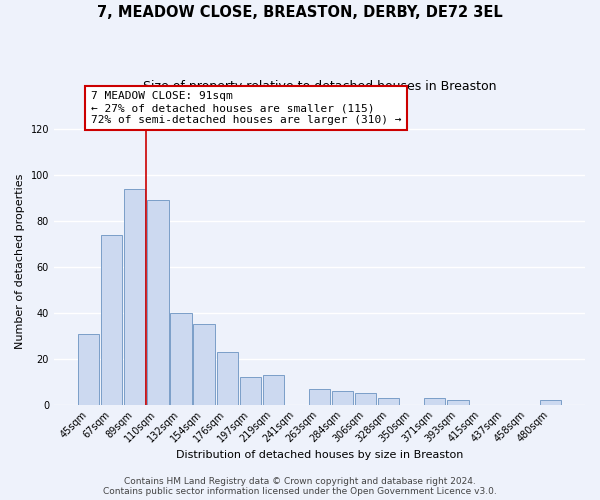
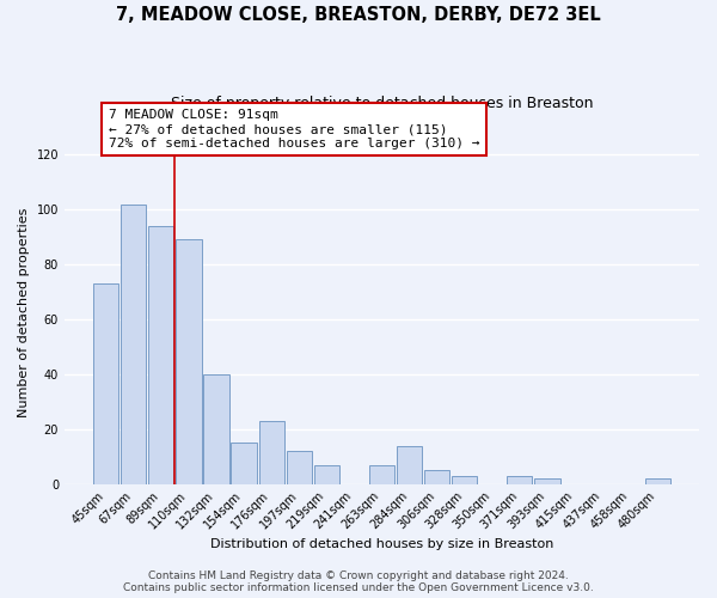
45sqm: 31 -> 73
67sqm: 74 -> 102
154sqm: 35 -> 15
219sqm: 13 -> 7
284sqm: 6 -> 14
